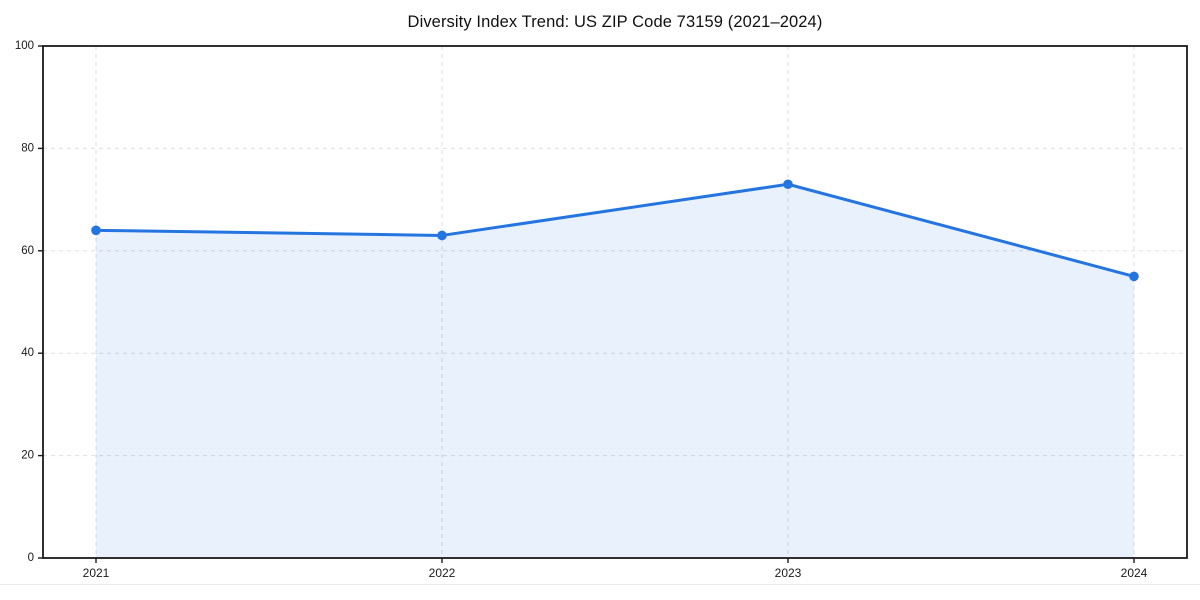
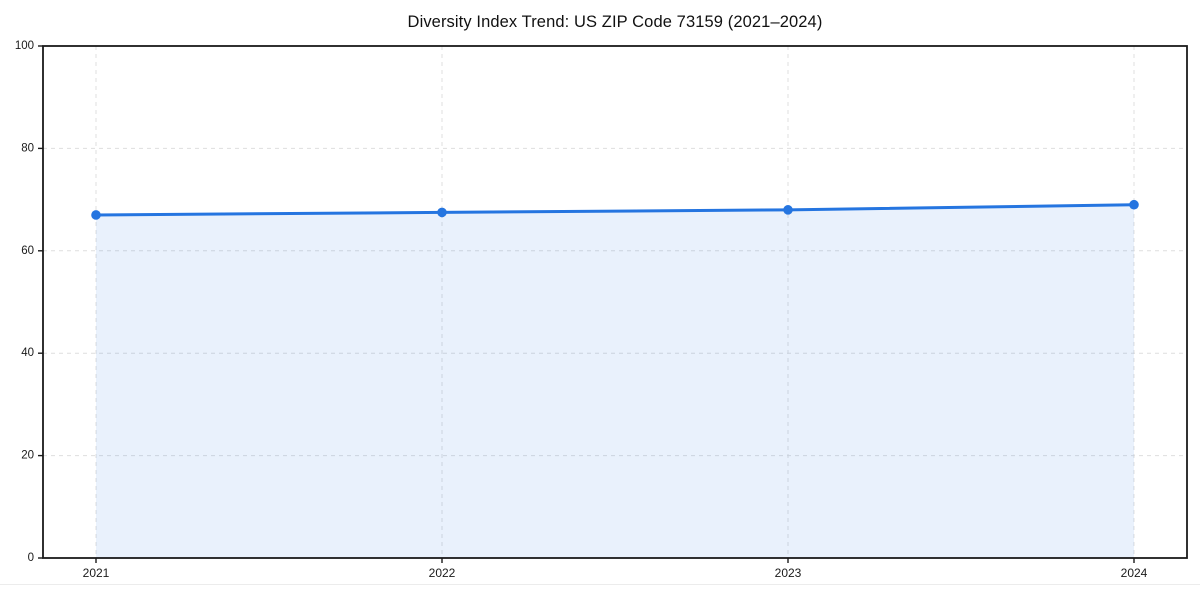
2021: 64 -> 67
2022: 63 -> 68
2023: 73 -> 68
2024: 55 -> 69
